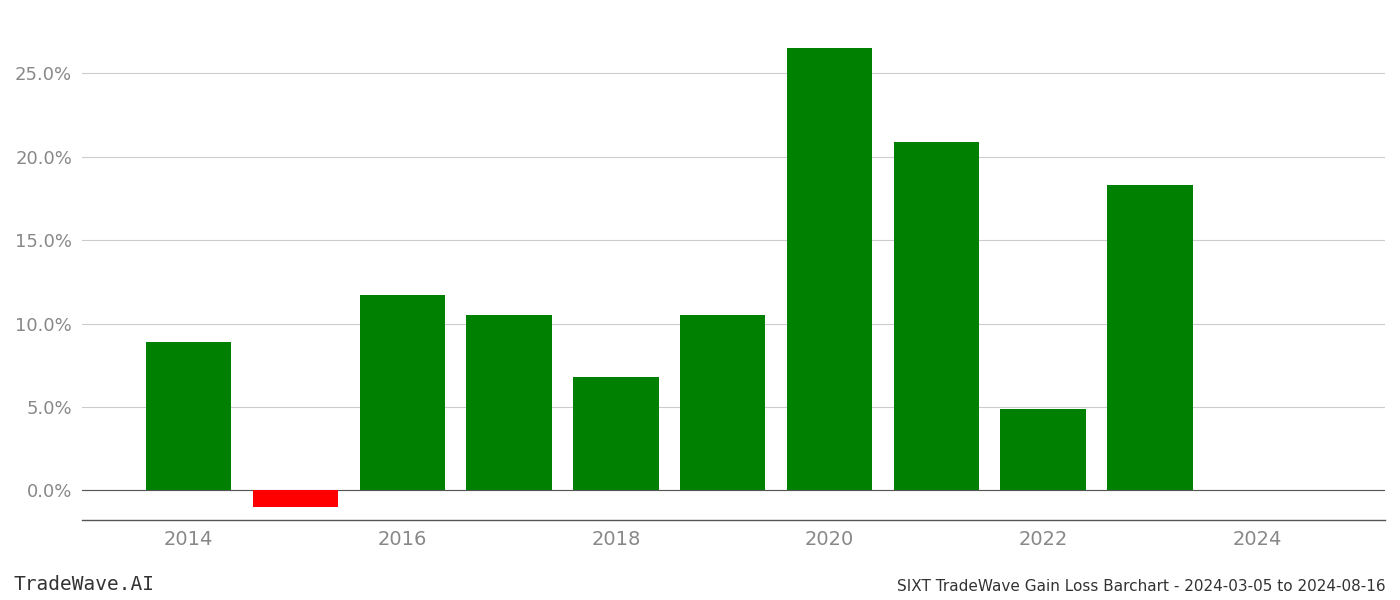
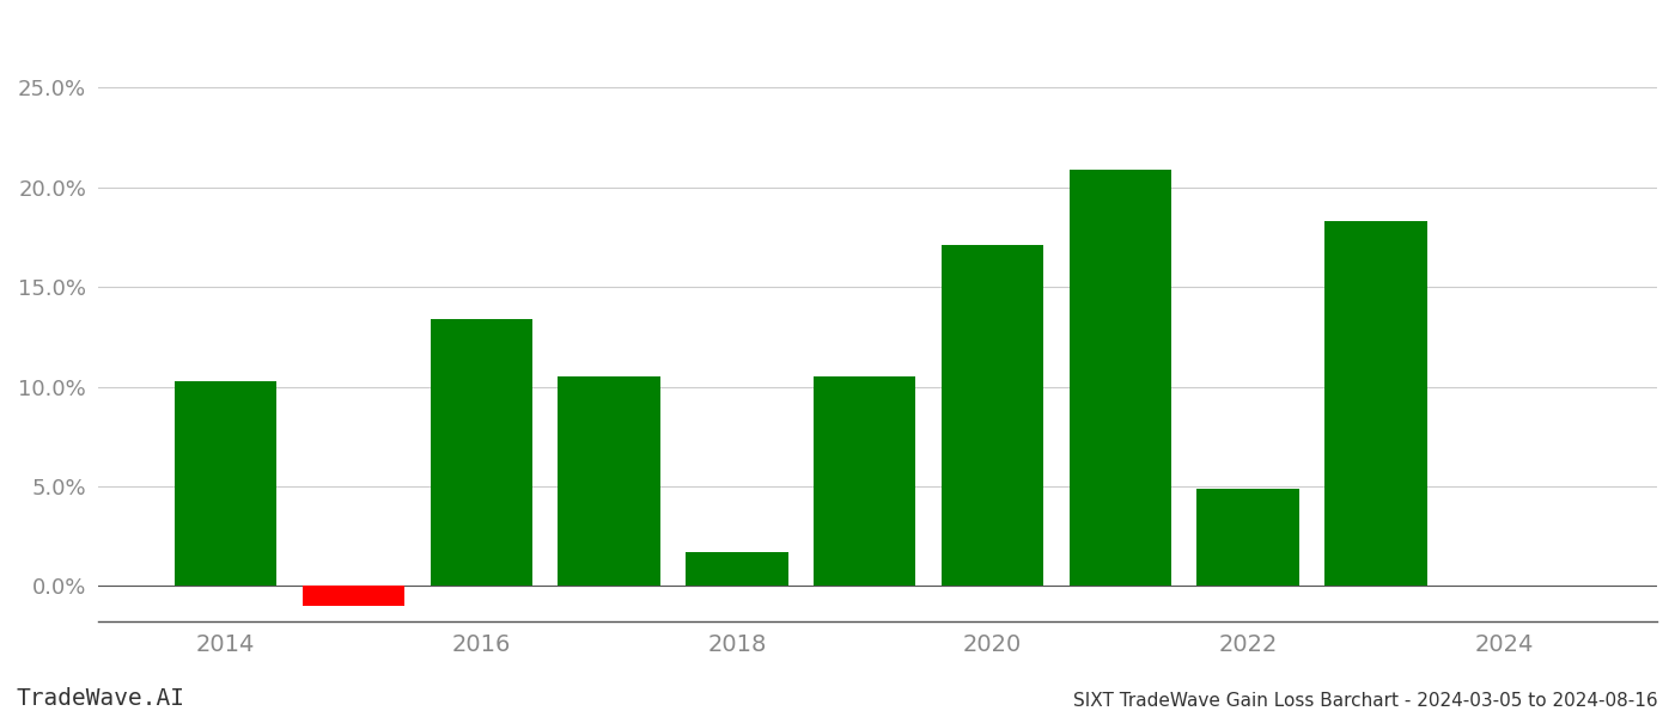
2014: 8.9% -> 10.3%
2016: 11.7% -> 13.4%
2018: 6.8% -> 1.7%
2020: 26.5% -> 17.1%
